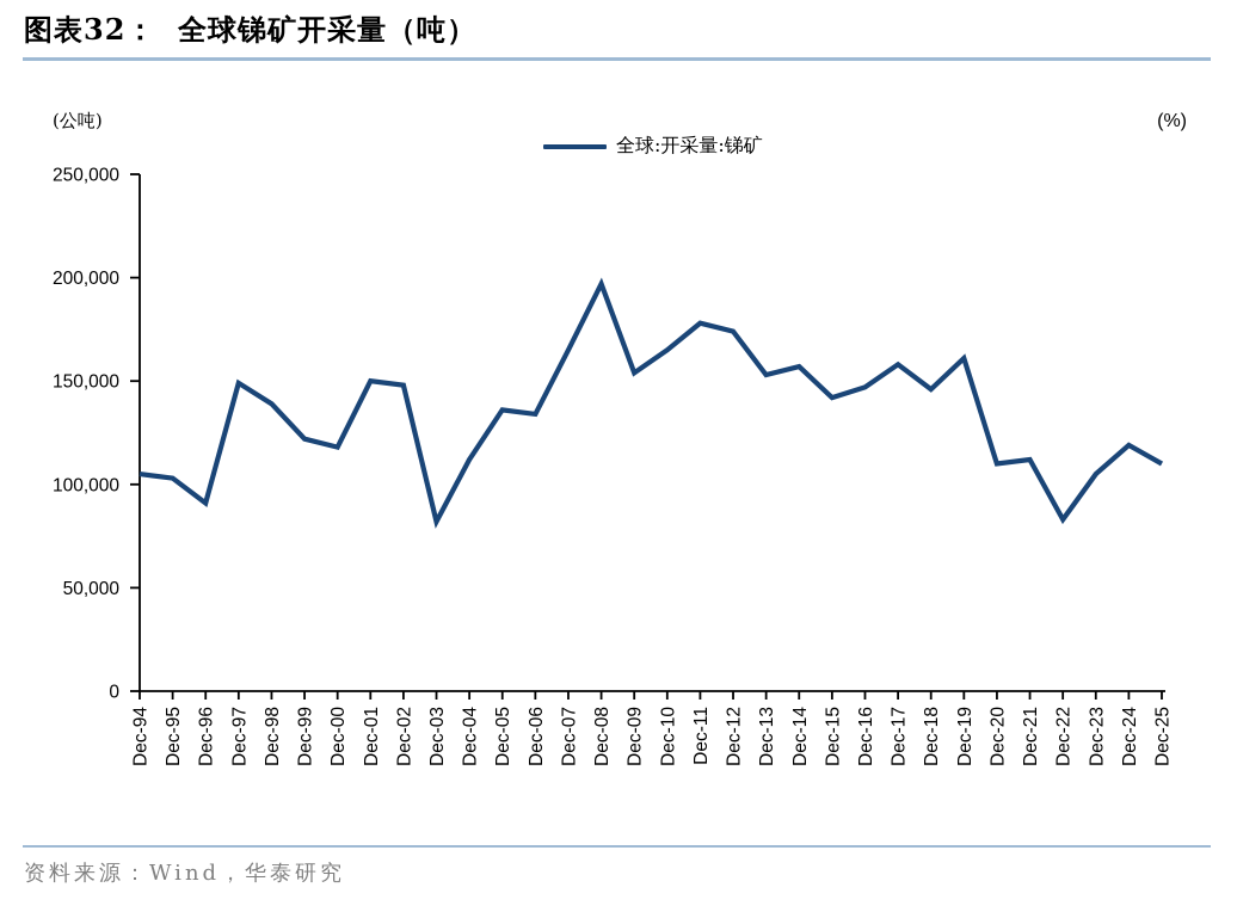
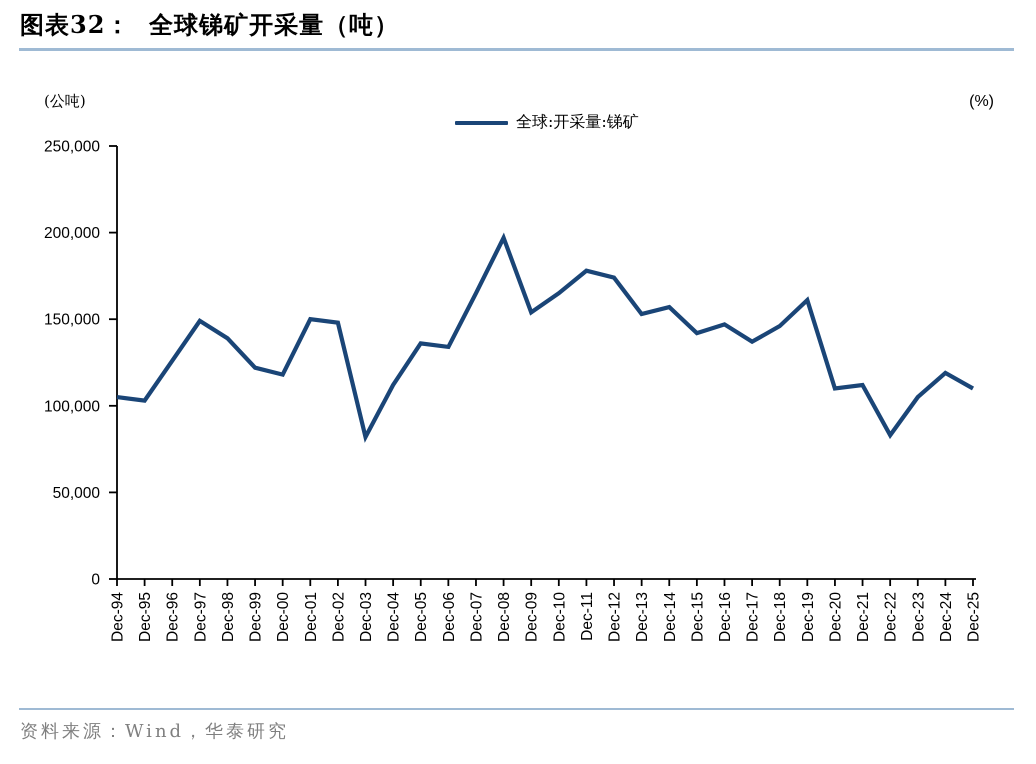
Dec-96: 91000 -> 126000
Dec-17: 158000 -> 137000
